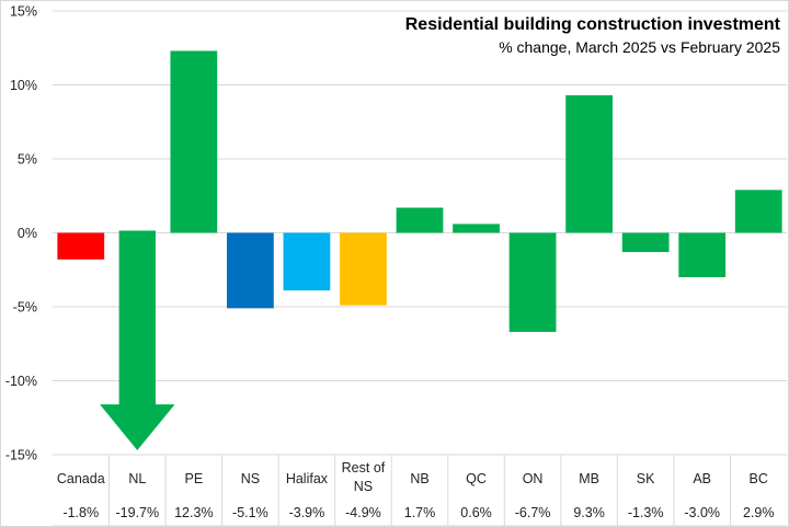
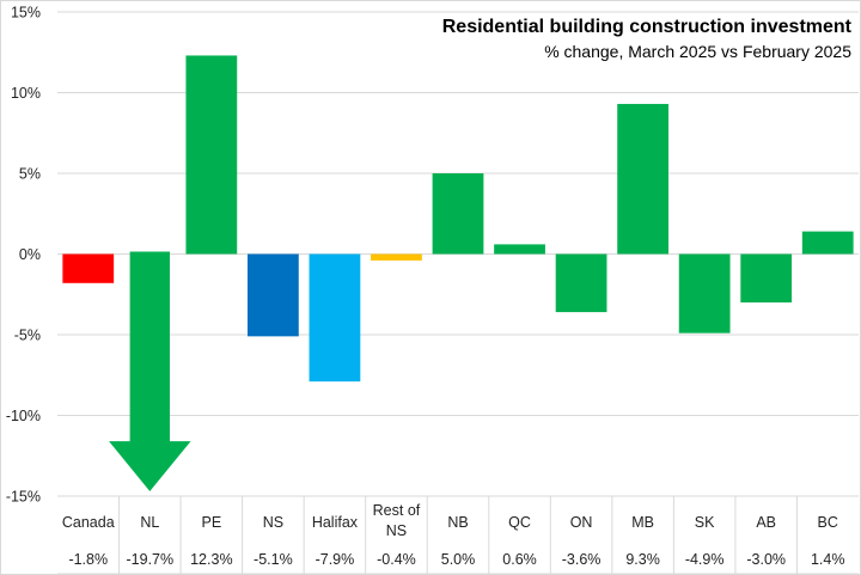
Halifax: -3.9% -> -7.9%
Rest of NS: -4.9% -> -0.4%
NB: 1.7% -> 5.0%
ON: -6.7% -> -3.6%
SK: -1.3% -> -4.9%
BC: 2.9% -> 1.4%
